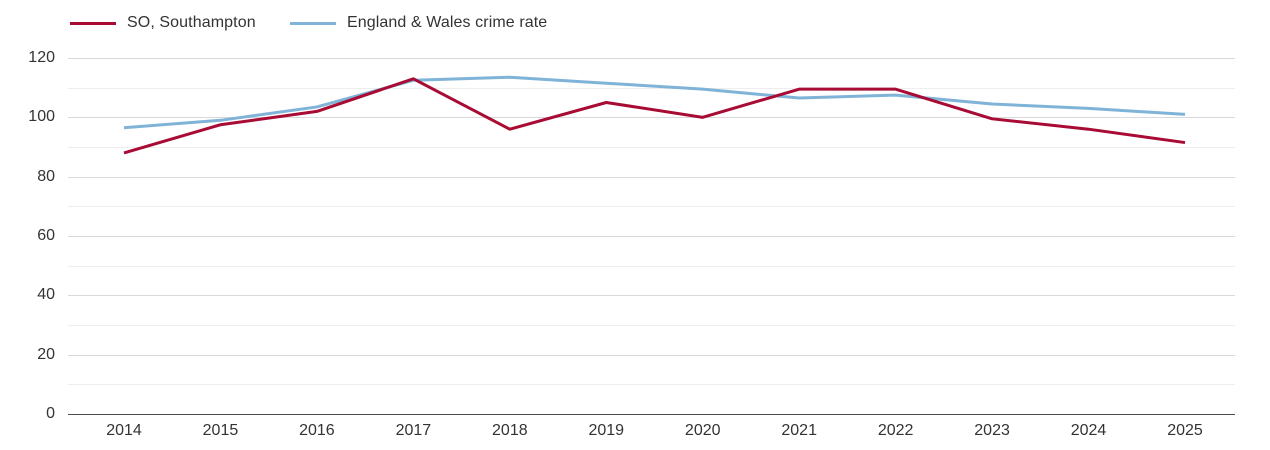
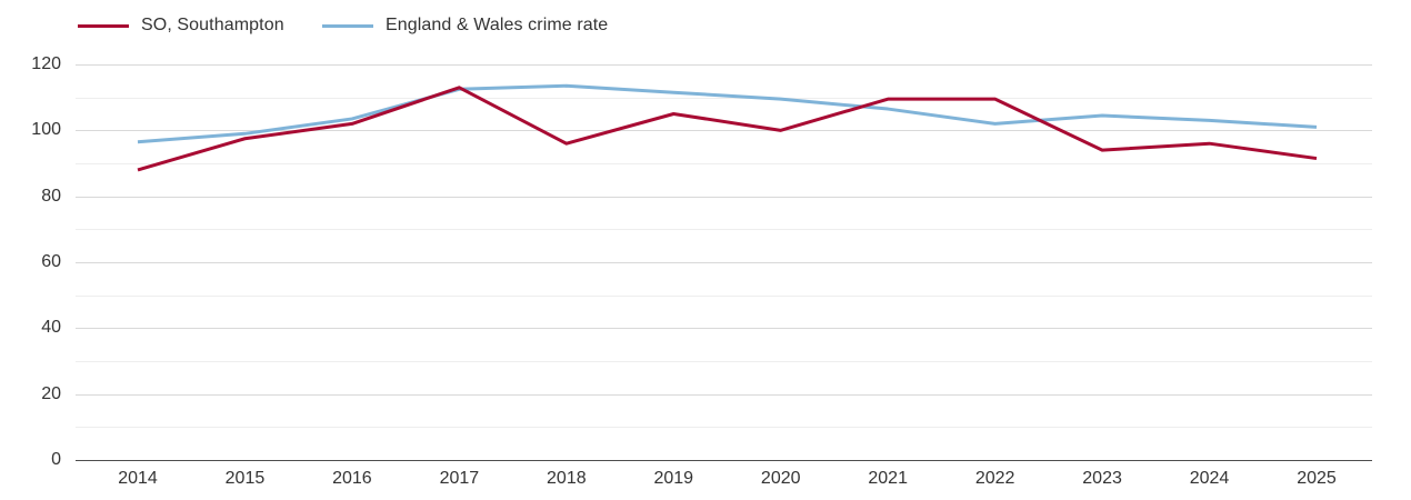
England & Wales crime rate/2022: 108 -> 102
SO, Southampton/2023: 100 -> 94
